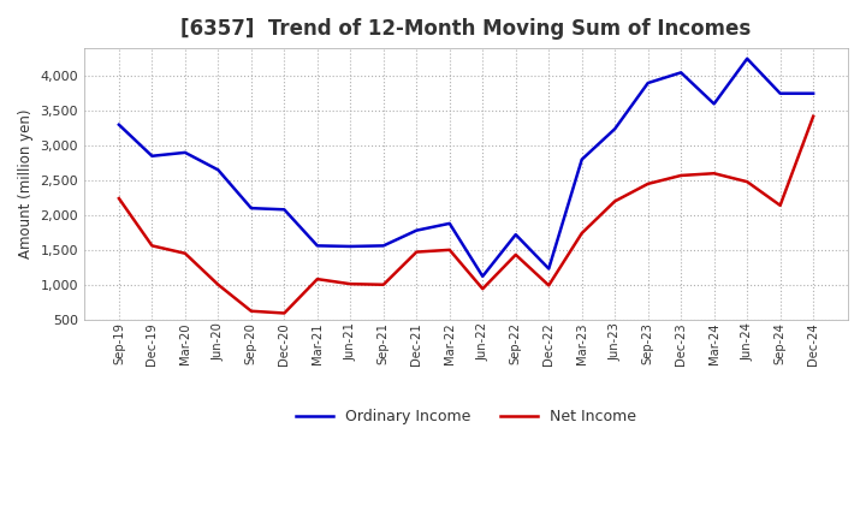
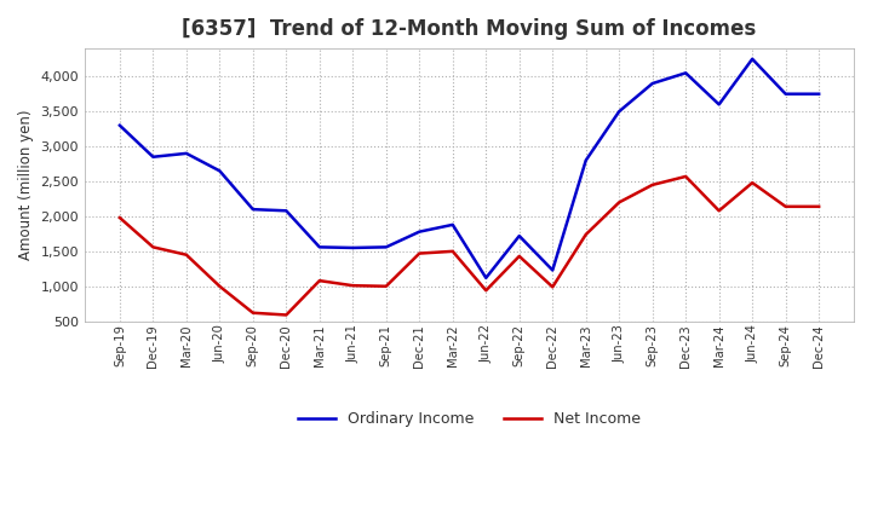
Net Income/Sep-19: 2,240 -> 1,980
Ordinary Income/Jun-23: 3,240 -> 3,500
Net Income/Mar-24: 2,600 -> 2,080
Net Income/Dec-24: 3,420 -> 2,140
